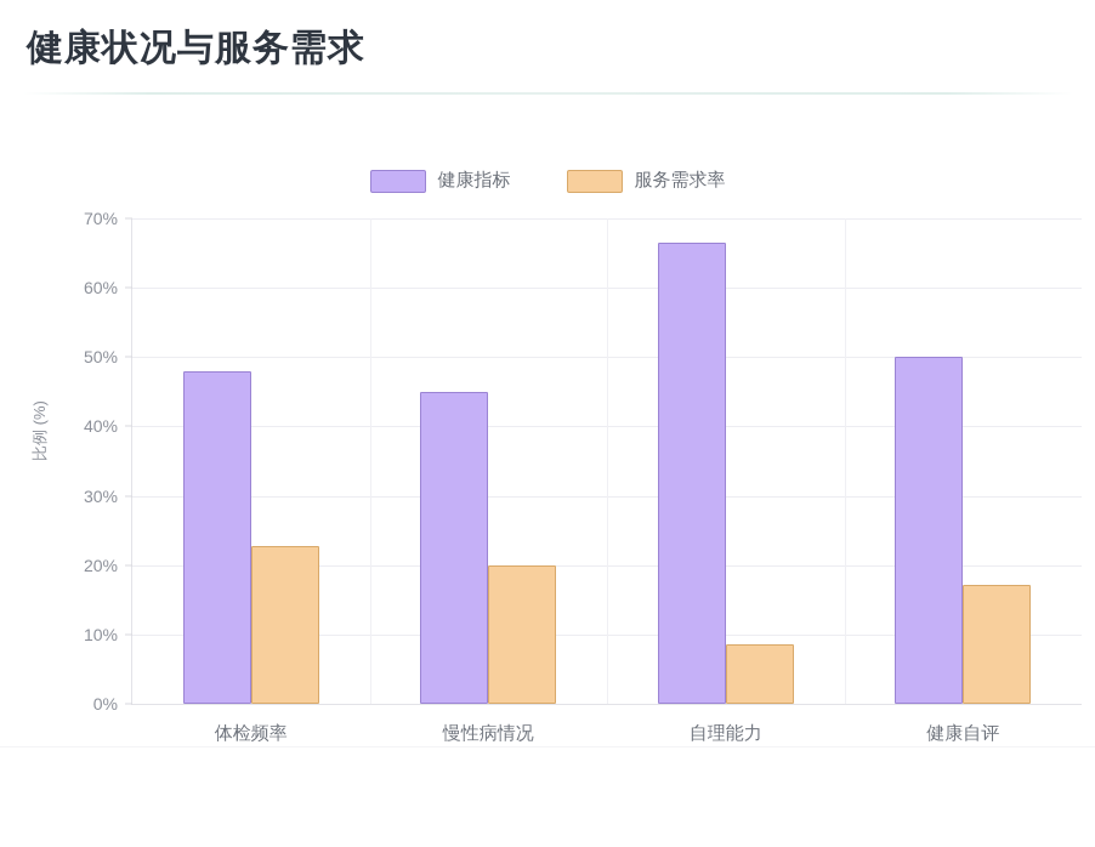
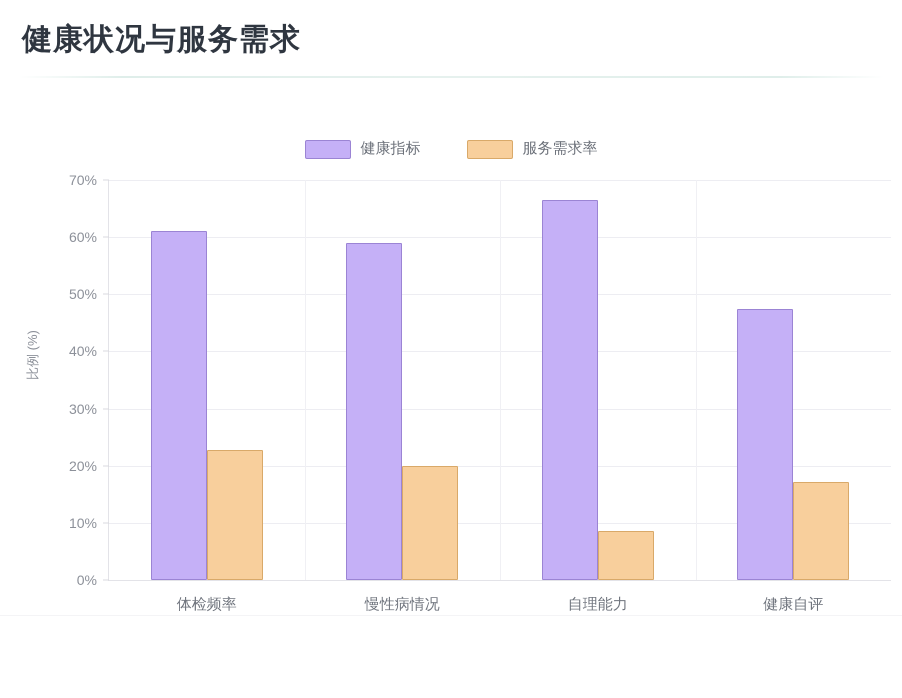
健康指标/体检频率: 48% -> 61%
健康指标/慢性病情况: 45% -> 59%
健康指标/健康自评: 50% -> 48%
